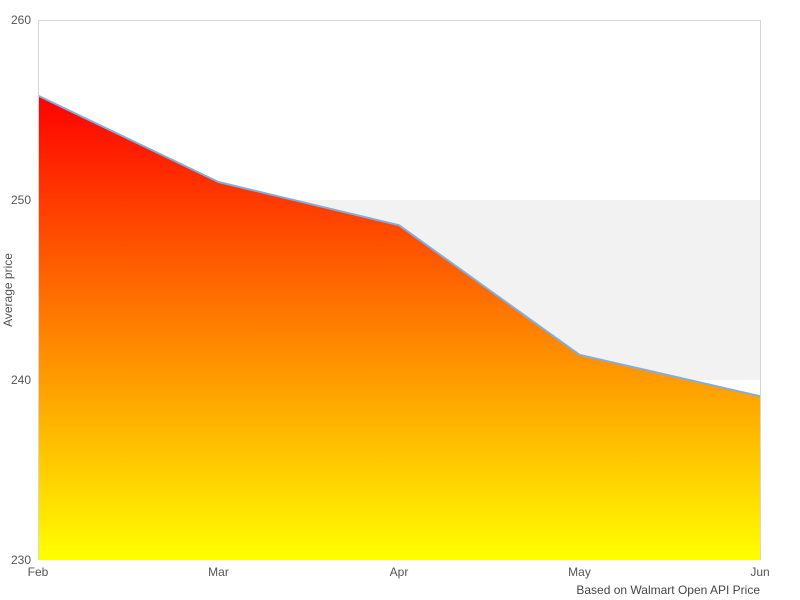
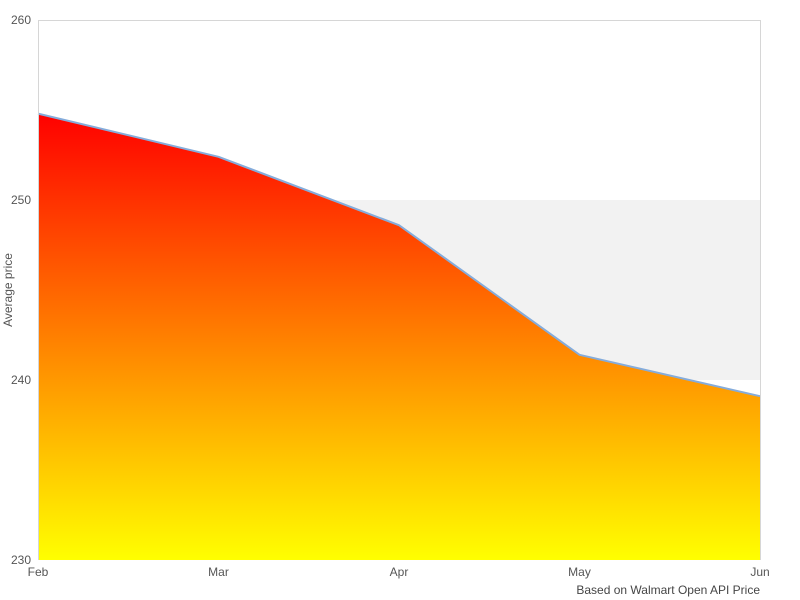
Feb: 255.8 -> 254.8
Mar: 251.0 -> 252.4
